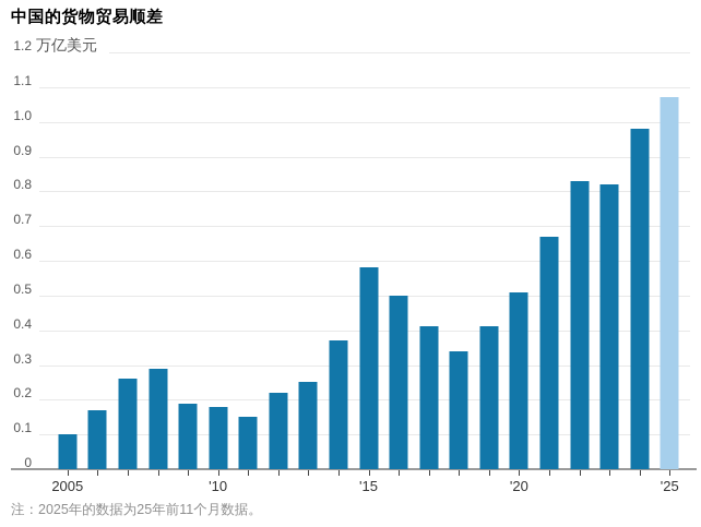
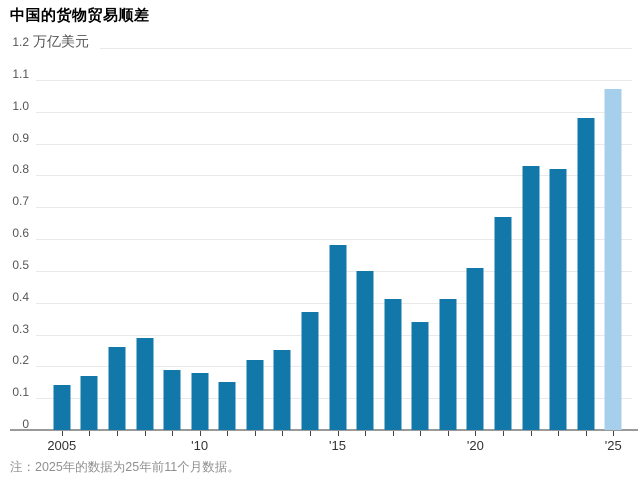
2005: 0.10 -> 0.14
